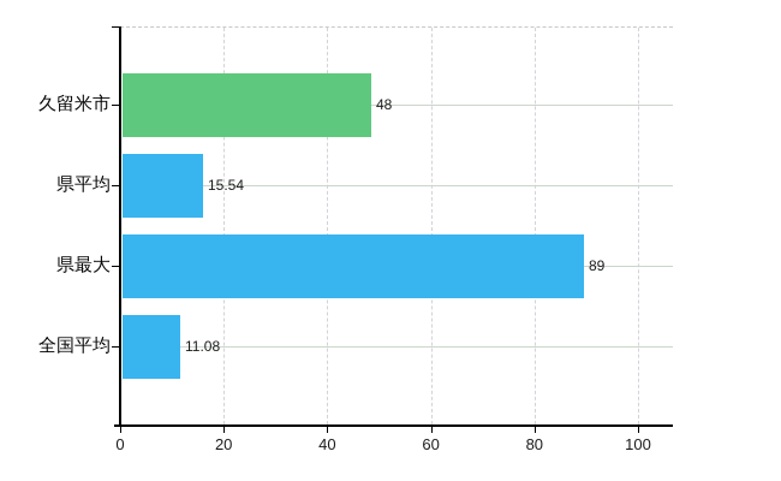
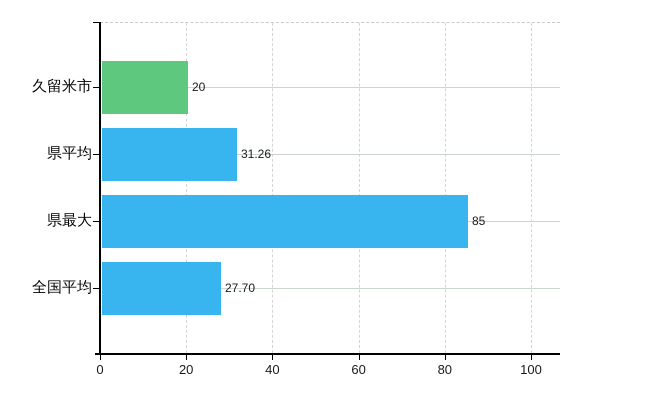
久留米市: 48 -> 20
県平均: 15.54 -> 31.26
県最大: 89 -> 85
全国平均: 11.08 -> 27.70
